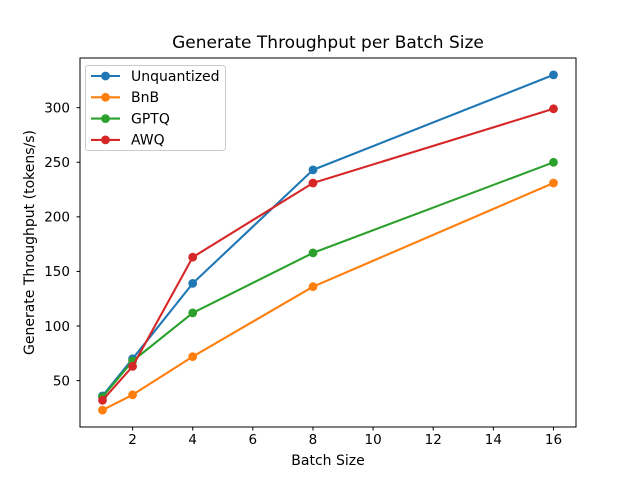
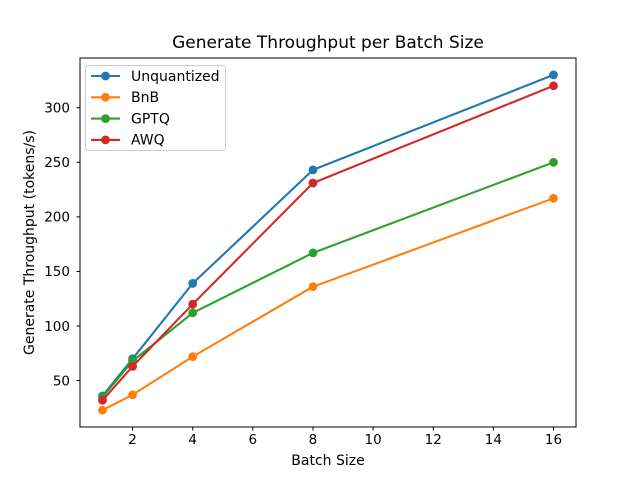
AWQ/4: 163 -> 120
BnB/16: 231 -> 217
AWQ/16: 299 -> 320
